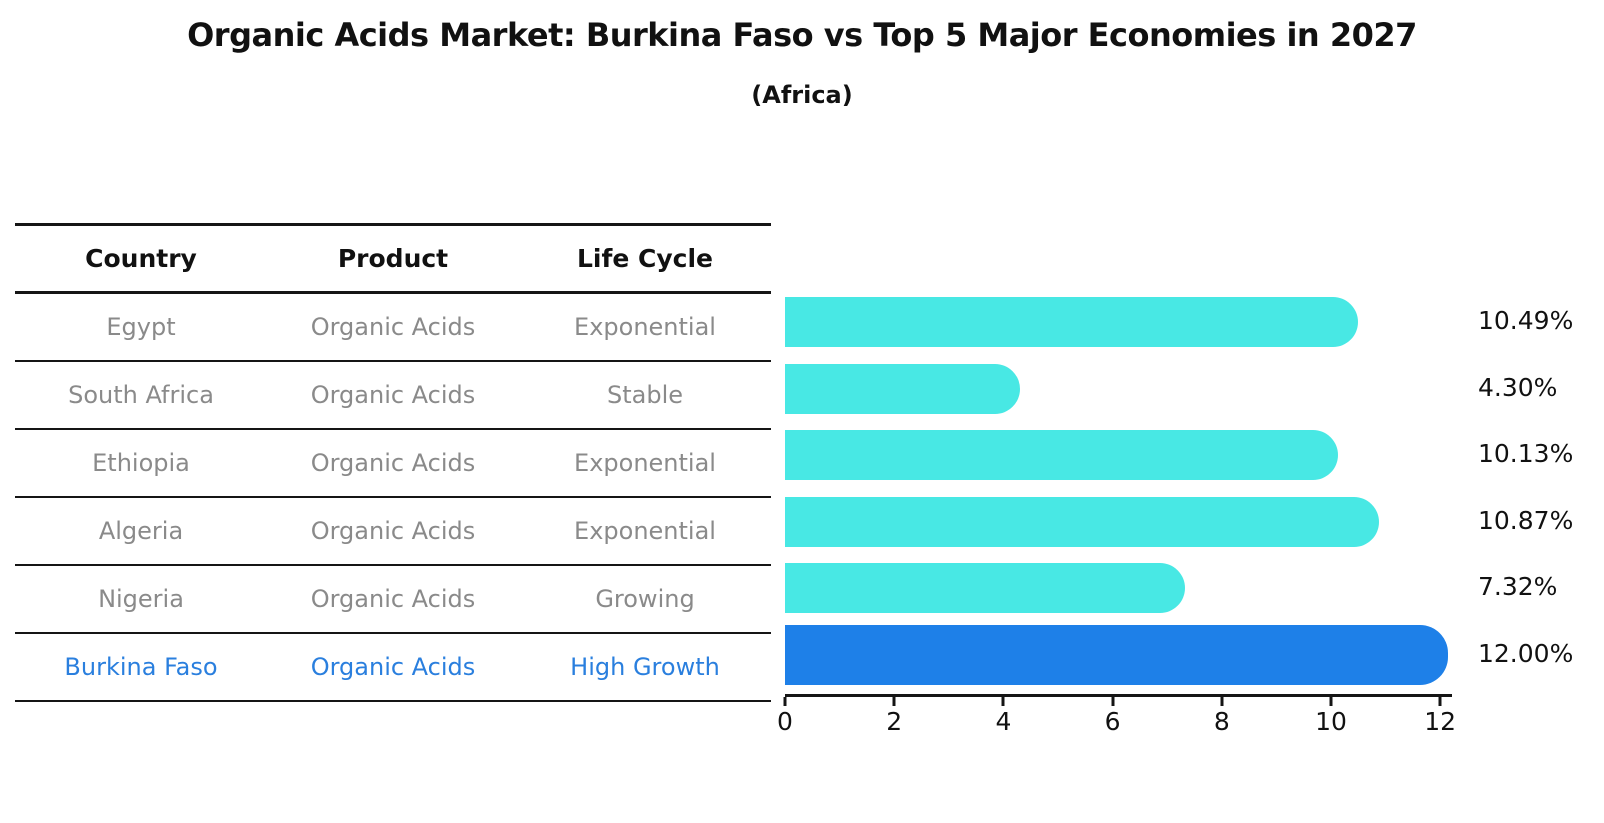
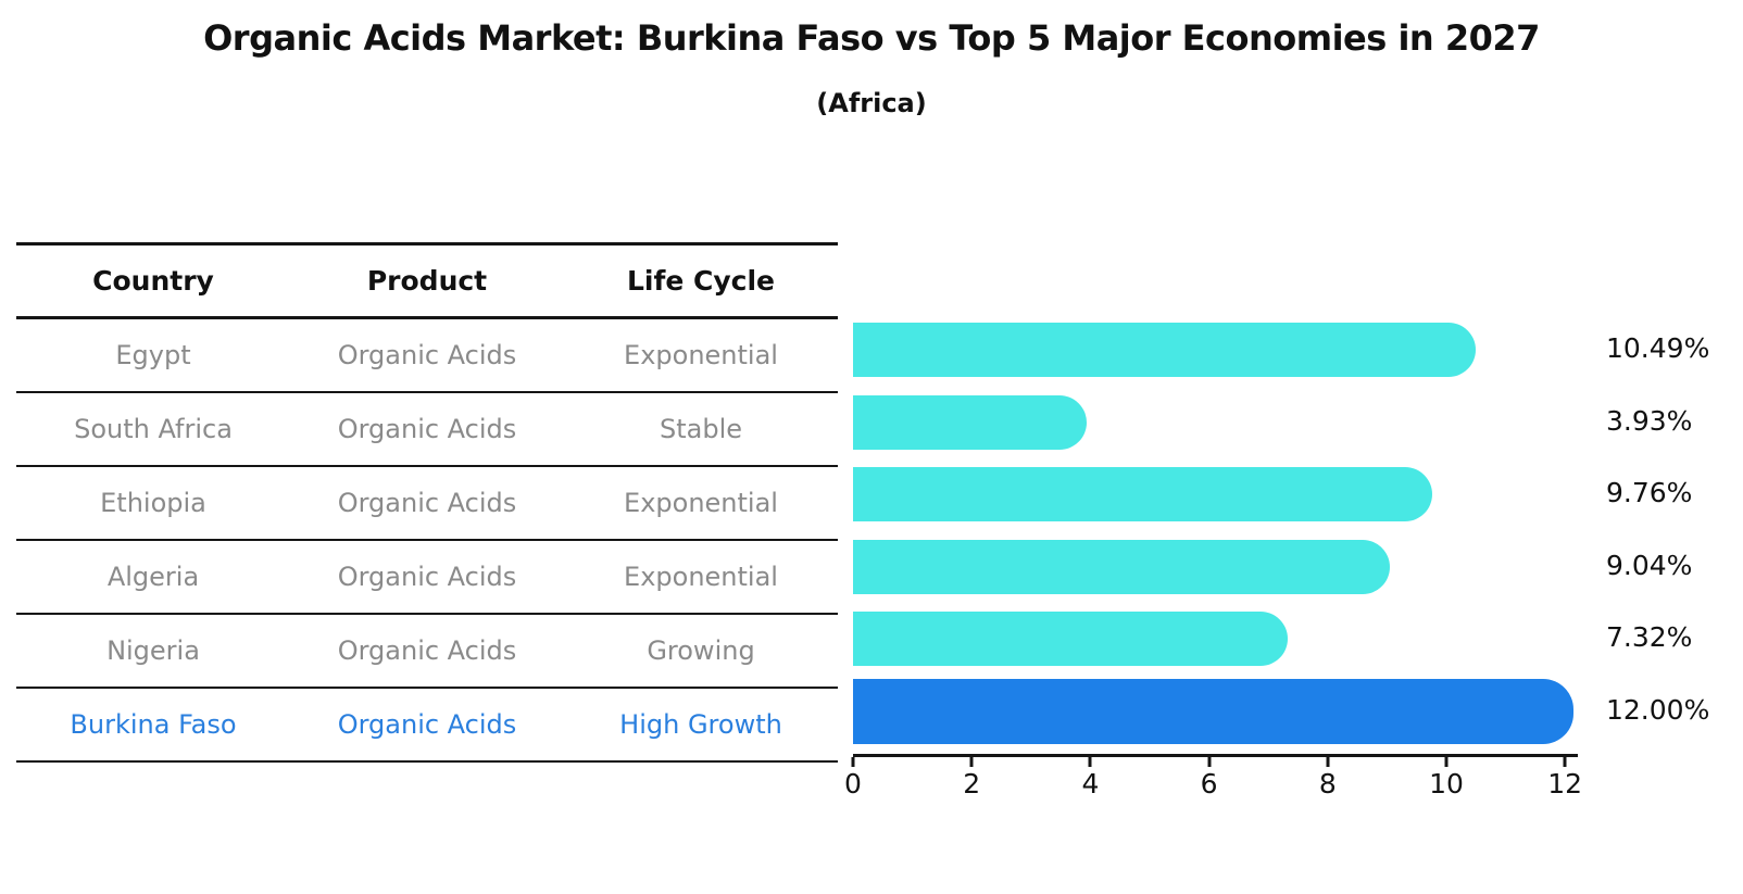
South Africa: 4.30% -> 3.93%
Ethiopia: 10.13% -> 9.76%
Algeria: 10.87% -> 9.04%
